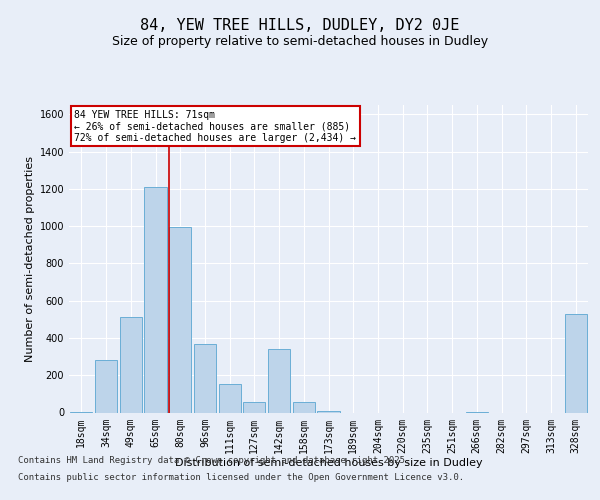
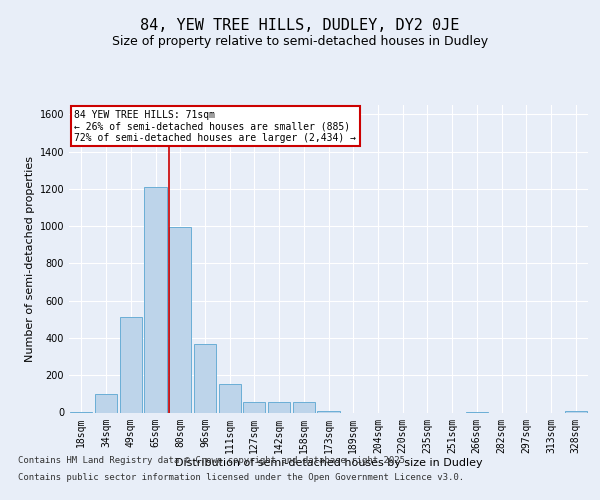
34sqm: 280 -> 100
142sqm: 340 -> 60
328sqm: 530 -> 10
